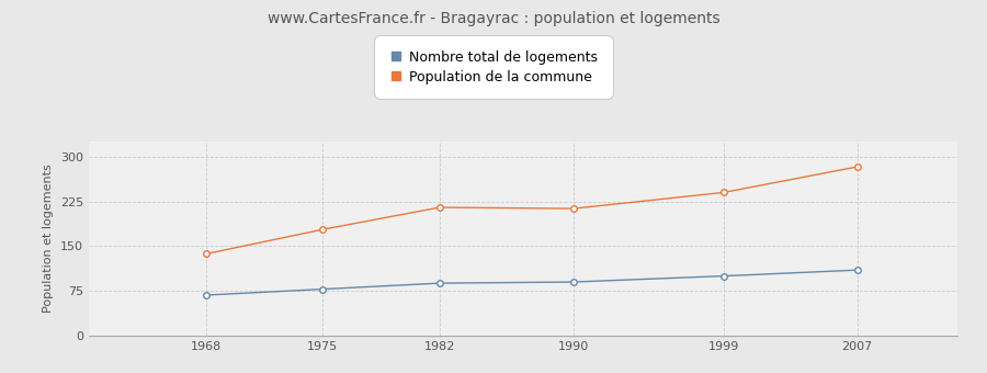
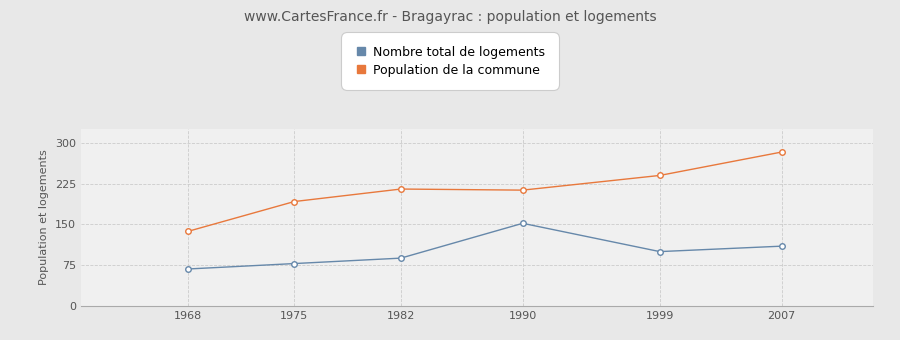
Population de la commune/1975: 178 -> 192
Nombre total de logements/1990: 90 -> 152
